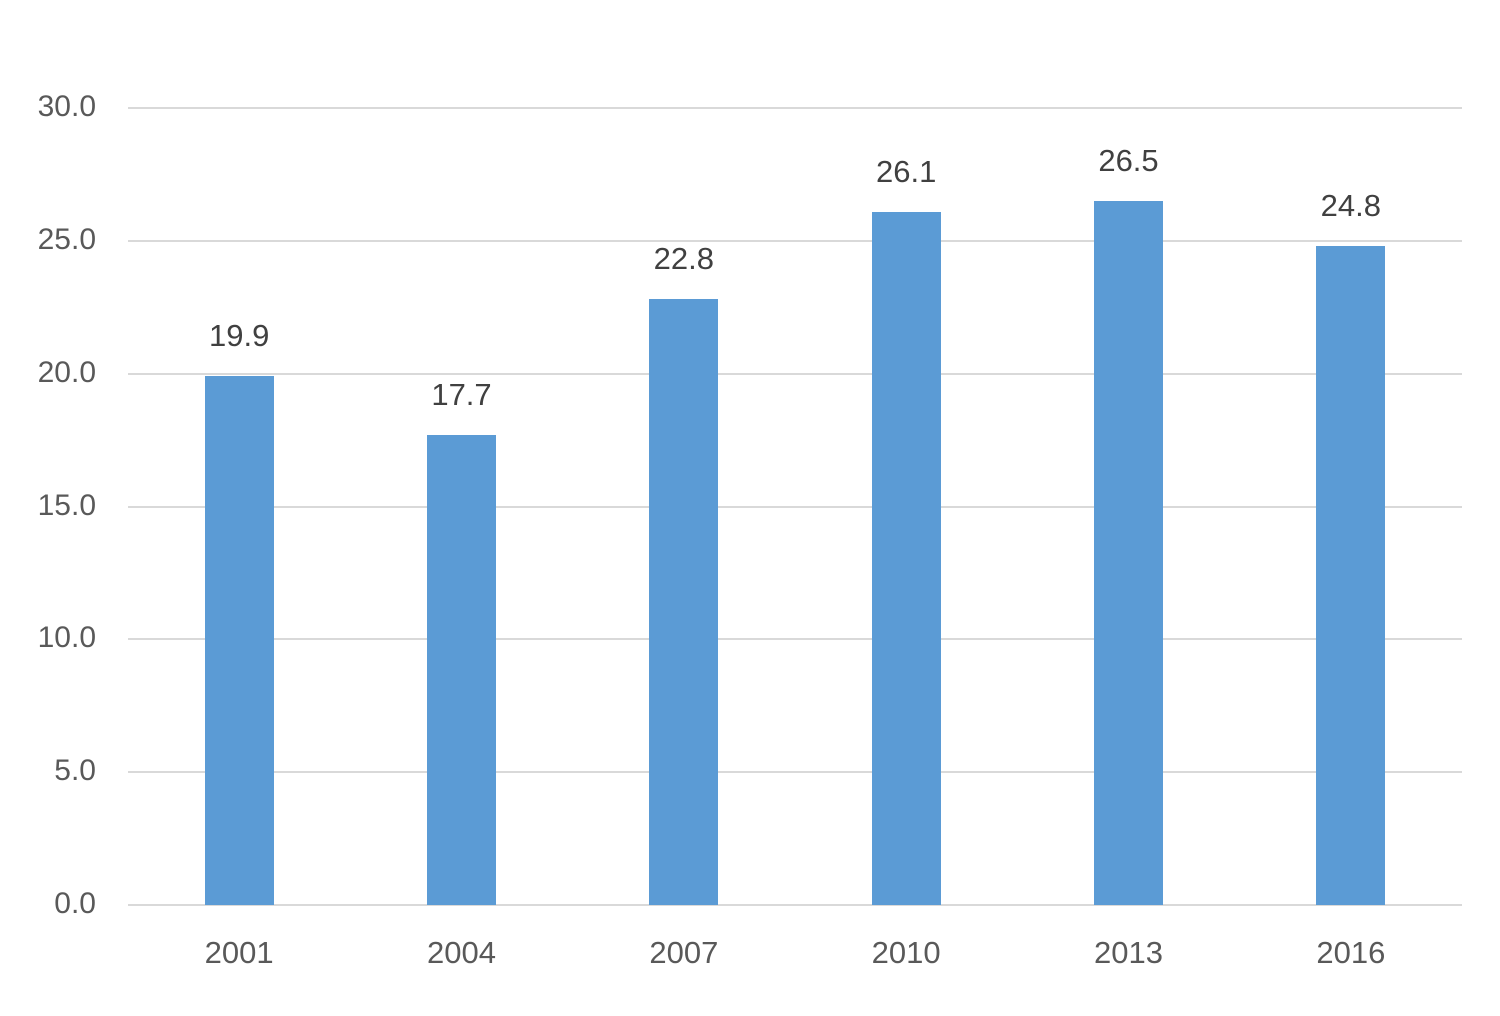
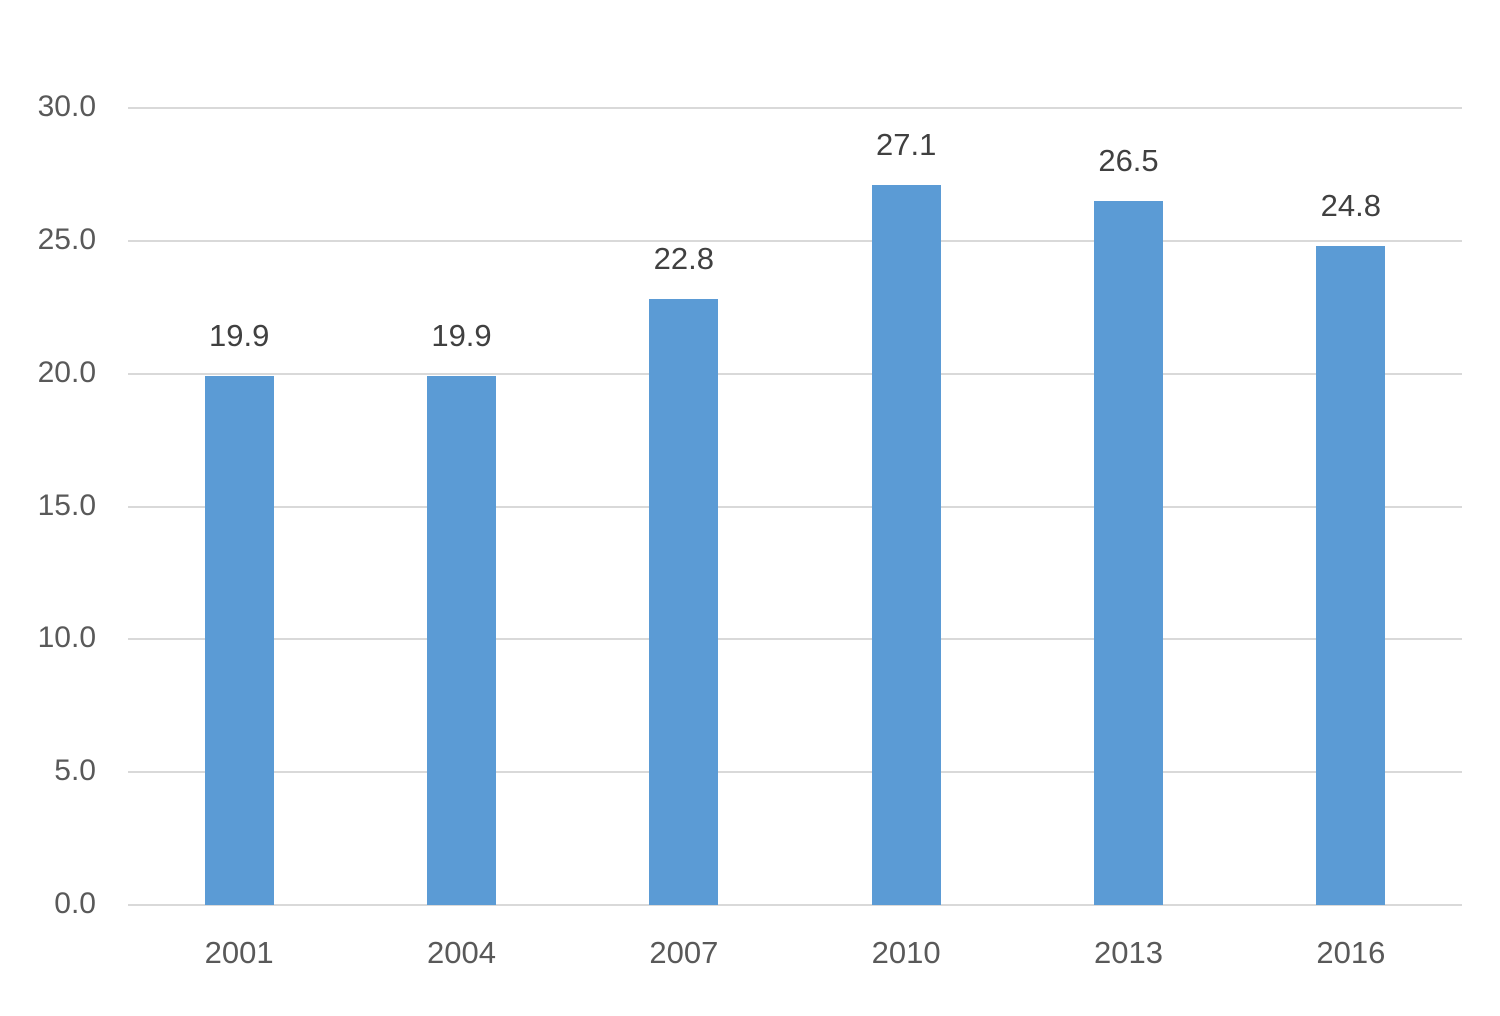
2004: 17.7 -> 19.9
2010: 26.1 -> 27.1
